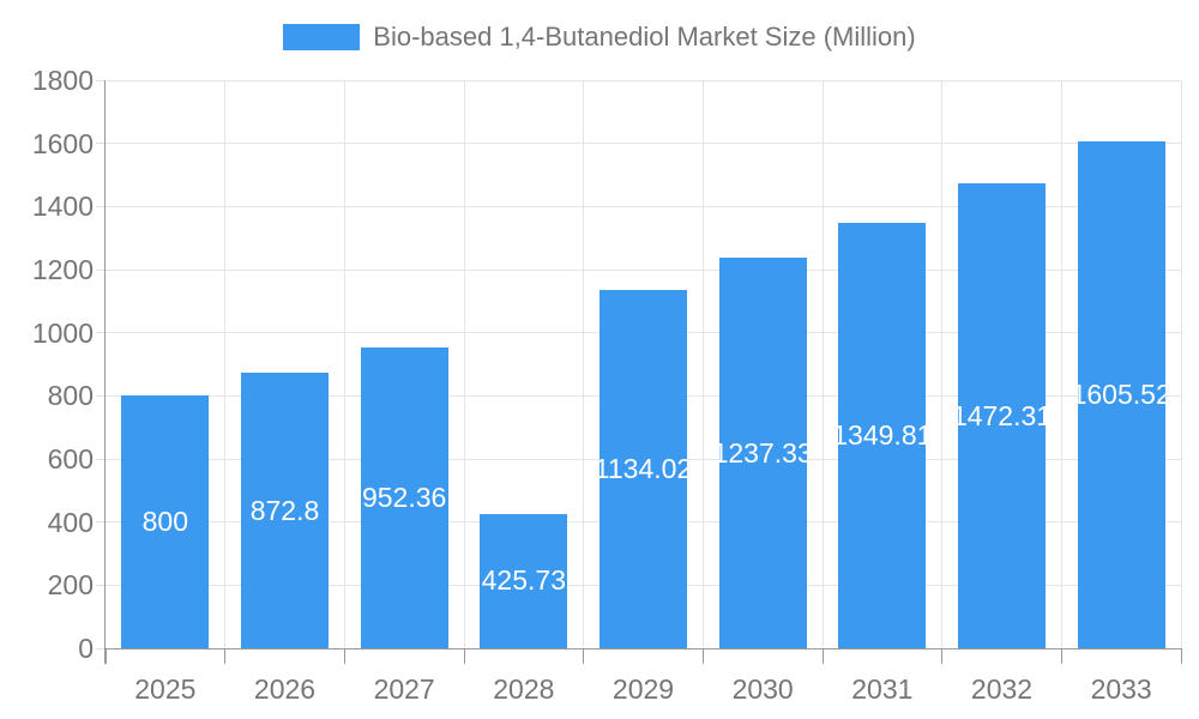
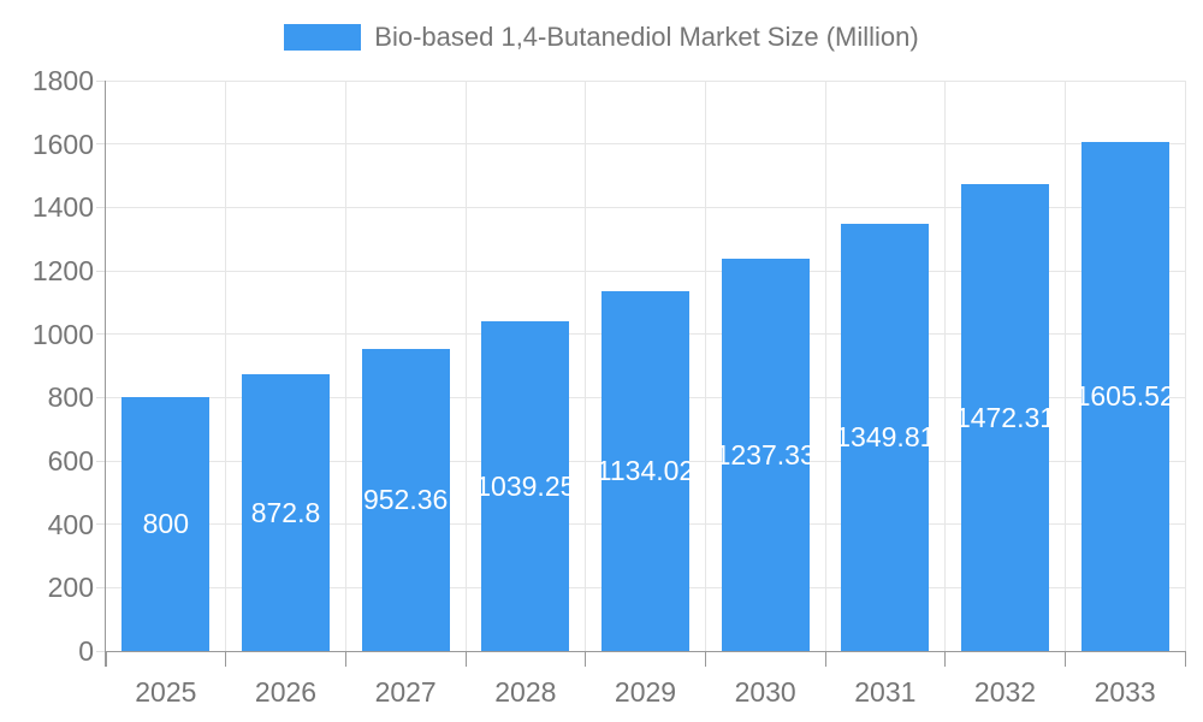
2028: 425.73 -> 1039.25
